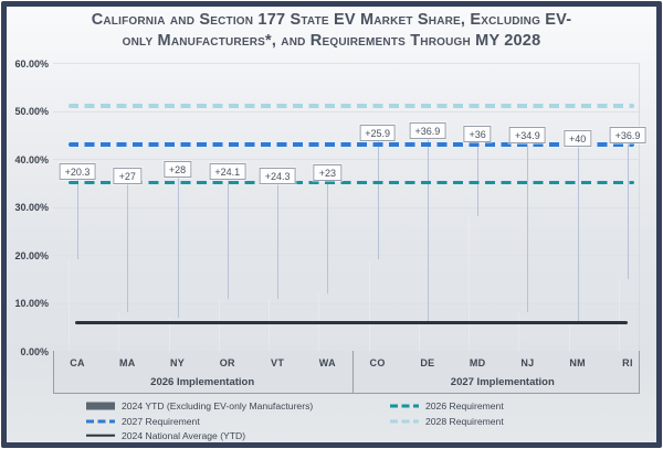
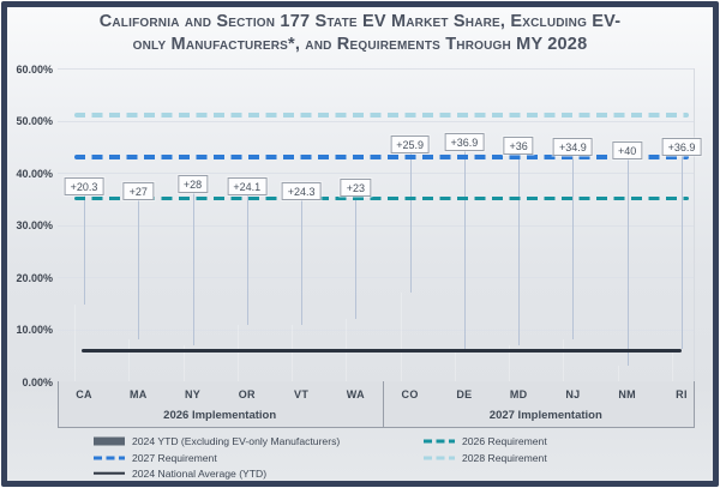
CA: 19% -> 15%
CO: 19% -> 17%
MD: 28% -> 7%
NM: 6% -> 3%
RI: 15% -> 6%
